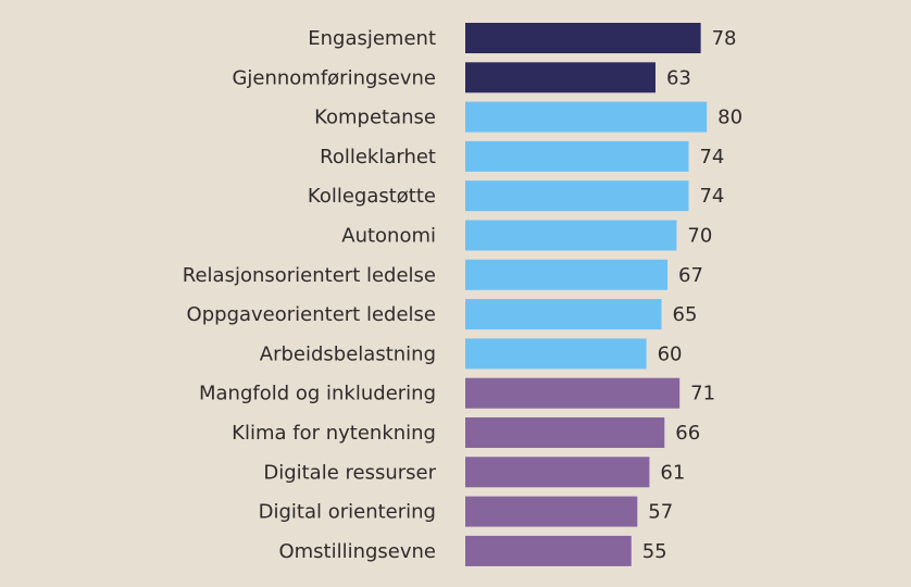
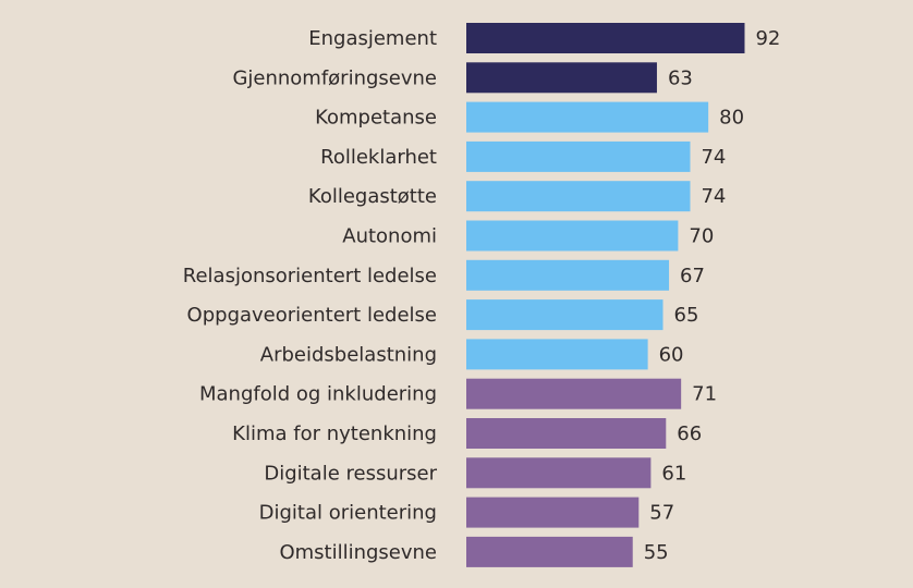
Engasjement: 78 -> 92
